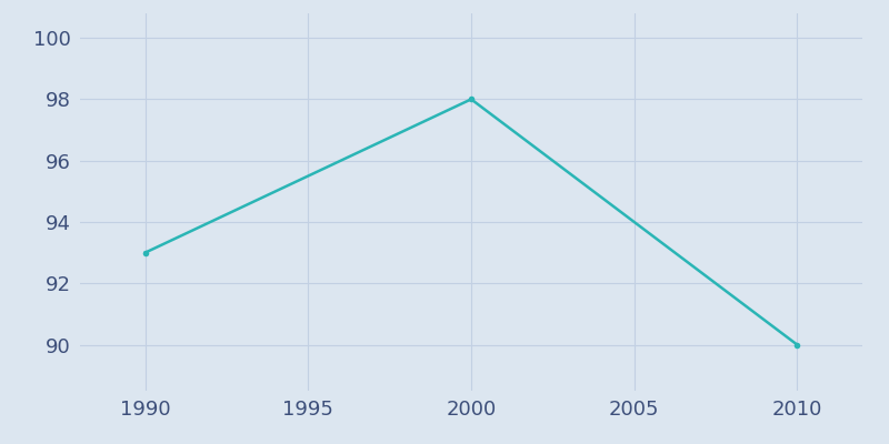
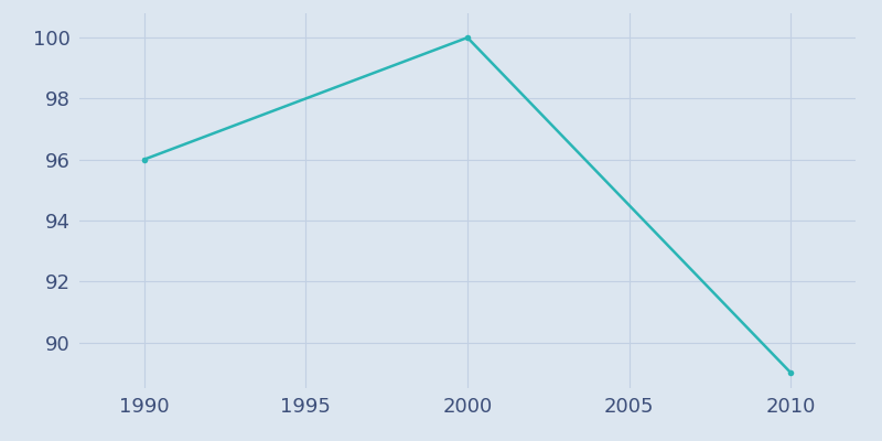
1990: 93 -> 96
2000: 98 -> 100
2010: 90 -> 89
